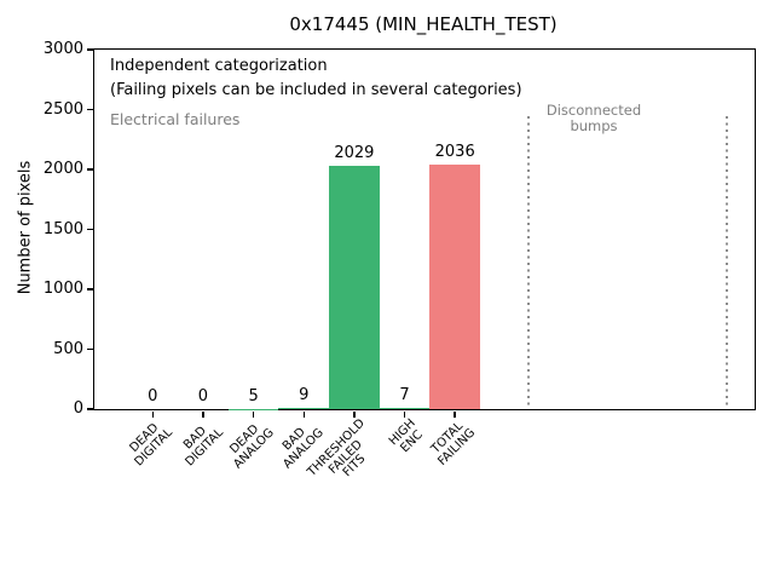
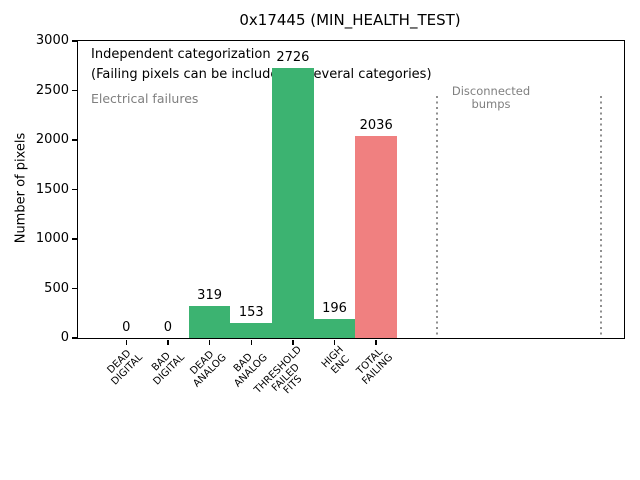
DEAD ANALOG: 5 -> 319
BAD ANALOG: 9 -> 153
THRESHOLD FAILED FITS: 2029 -> 2726
HIGH ENC: 7 -> 196
